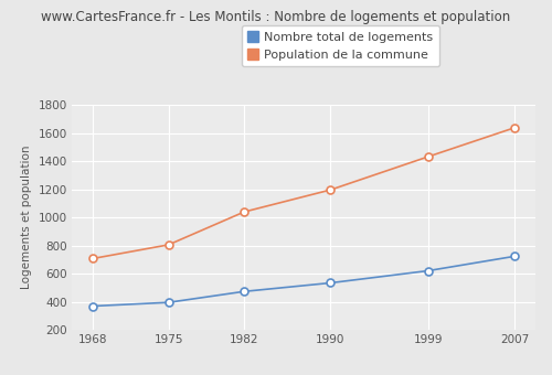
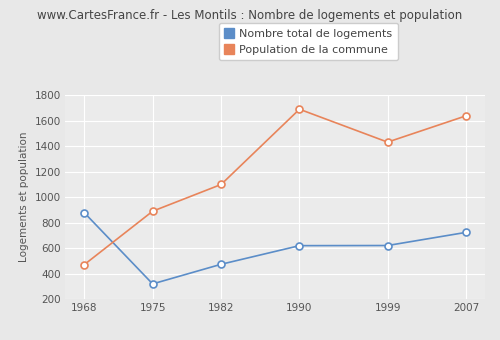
Nombre total de logements/1968: 370 -> 880
Population de la commune/1968: 710 -> 470
Nombre total de logements/1975: 400 -> 320
Population de la commune/1975: 810 -> 890
Population de la commune/1982: 1040 -> 1100
Nombre total de logements/1990: 540 -> 620
Population de la commune/1990: 1200 -> 1690
